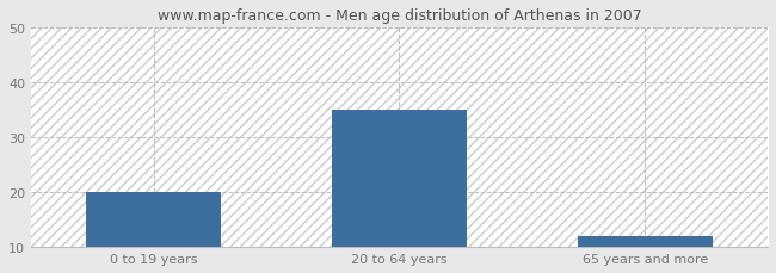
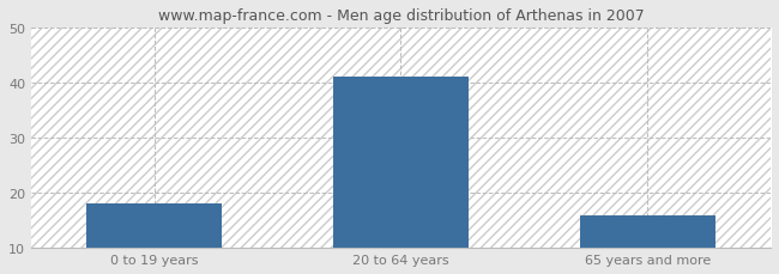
0 to 19 years: 20 -> 18
20 to 64 years: 35 -> 41
65 years and more: 12 -> 16
